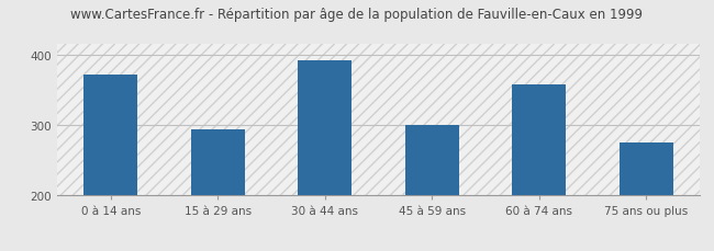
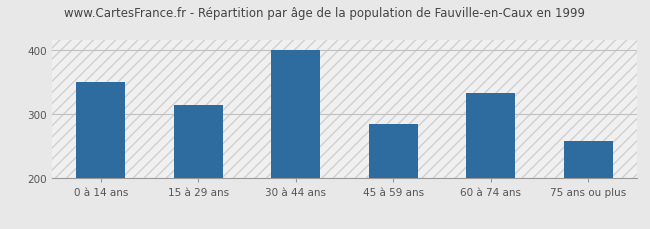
0 à 14 ans: 372 -> 350
15 à 29 ans: 294 -> 315
30 à 44 ans: 392 -> 400
45 à 59 ans: 300 -> 285
60 à 74 ans: 358 -> 333
75 ans ou plus: 276 -> 258
